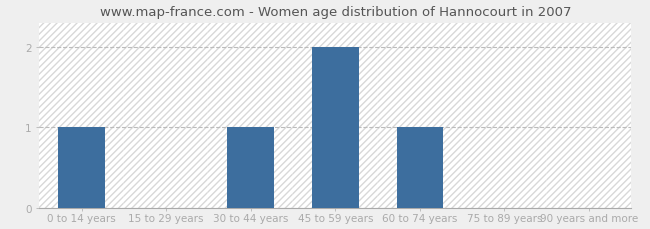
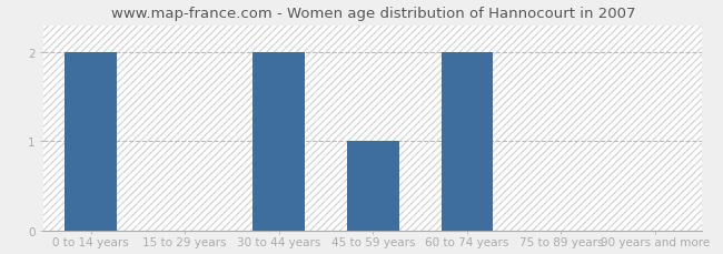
0 to 14 years: 1 -> 2
30 to 44 years: 1 -> 2
45 to 59 years: 2 -> 1
60 to 74 years: 1 -> 2
